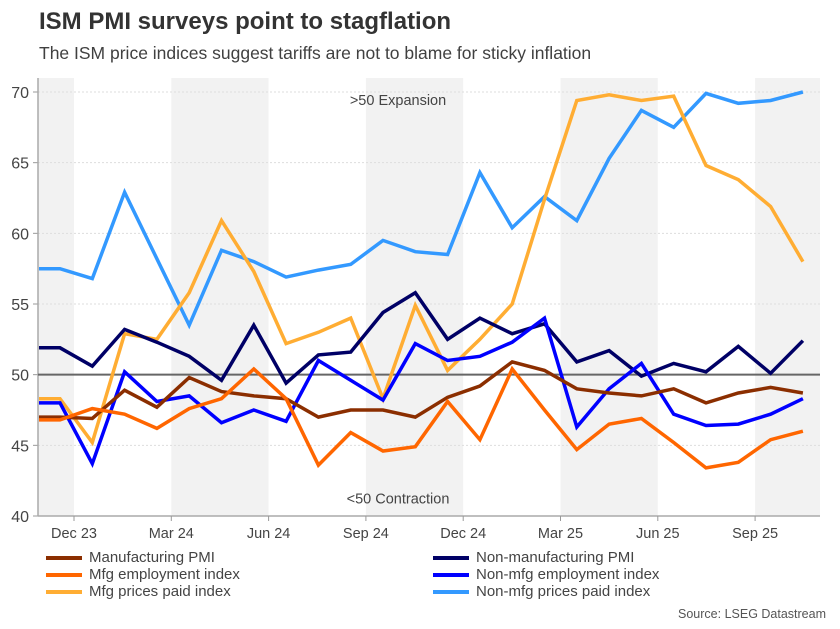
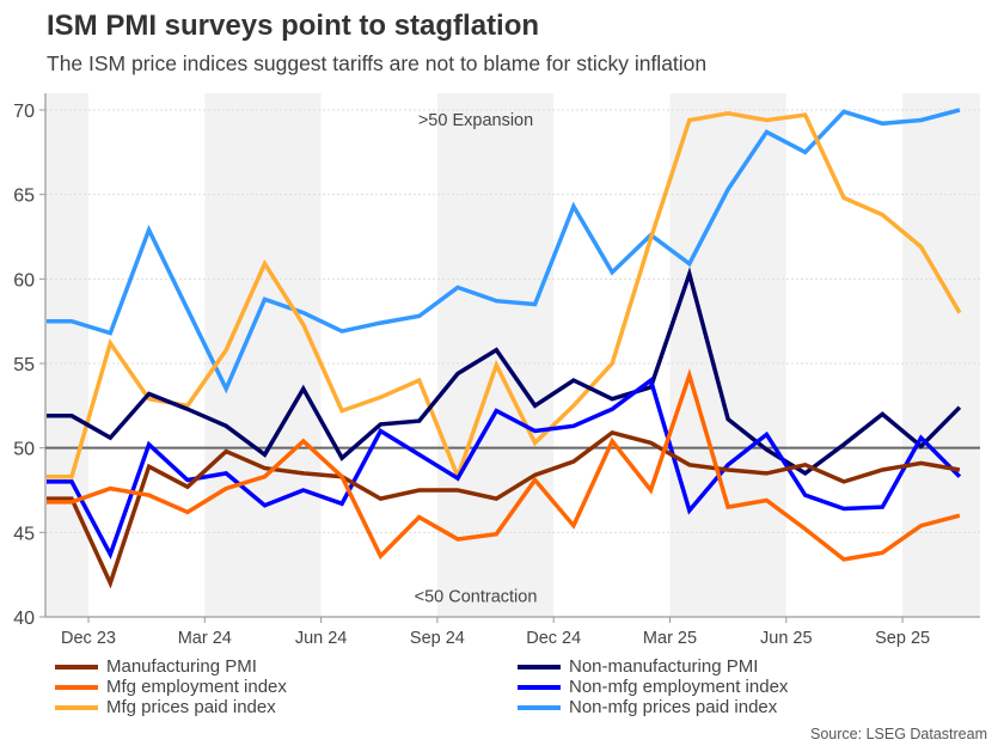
Manufacturing PMI/Dec 23: 46.9 -> 42.0
Mfg prices paid index/Dec 23: 45.2 -> 56.2
Mfg employment index/Mar 25: 44.7 -> 54.3
Non-manufacturing PMI/Mar 25: 50.9 -> 60.3
Non-manufacturing PMI/Jun 25: 50.8 -> 48.5
Non-mfg employment index/Sep 25: 47.2 -> 50.6
